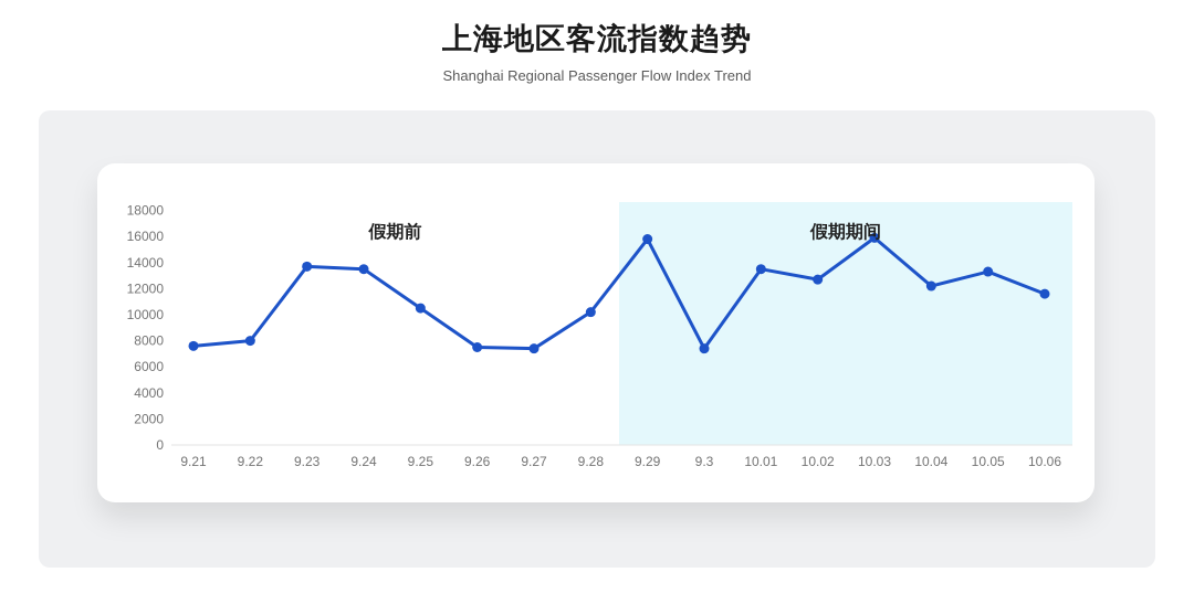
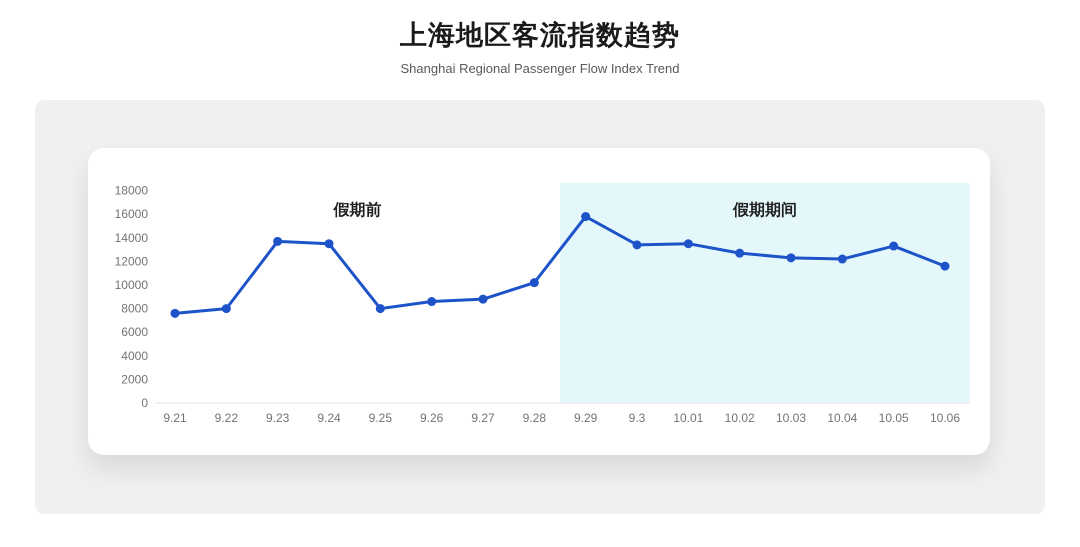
9.25: 10500 -> 8000
9.26: 7500 -> 8600
9.27: 7400 -> 8800
9.3: 7400 -> 13400
10.03: 15900 -> 12300
